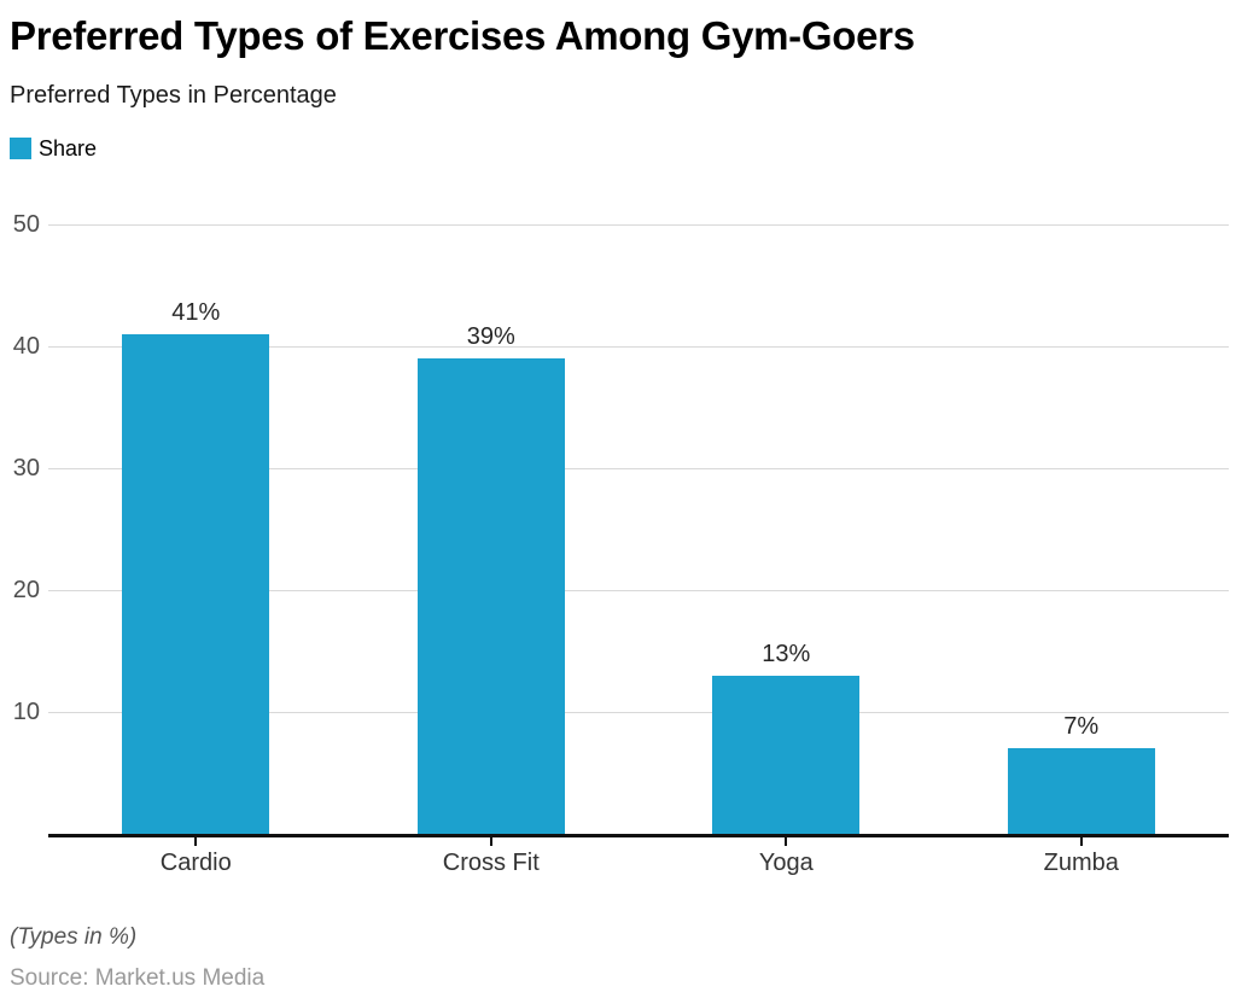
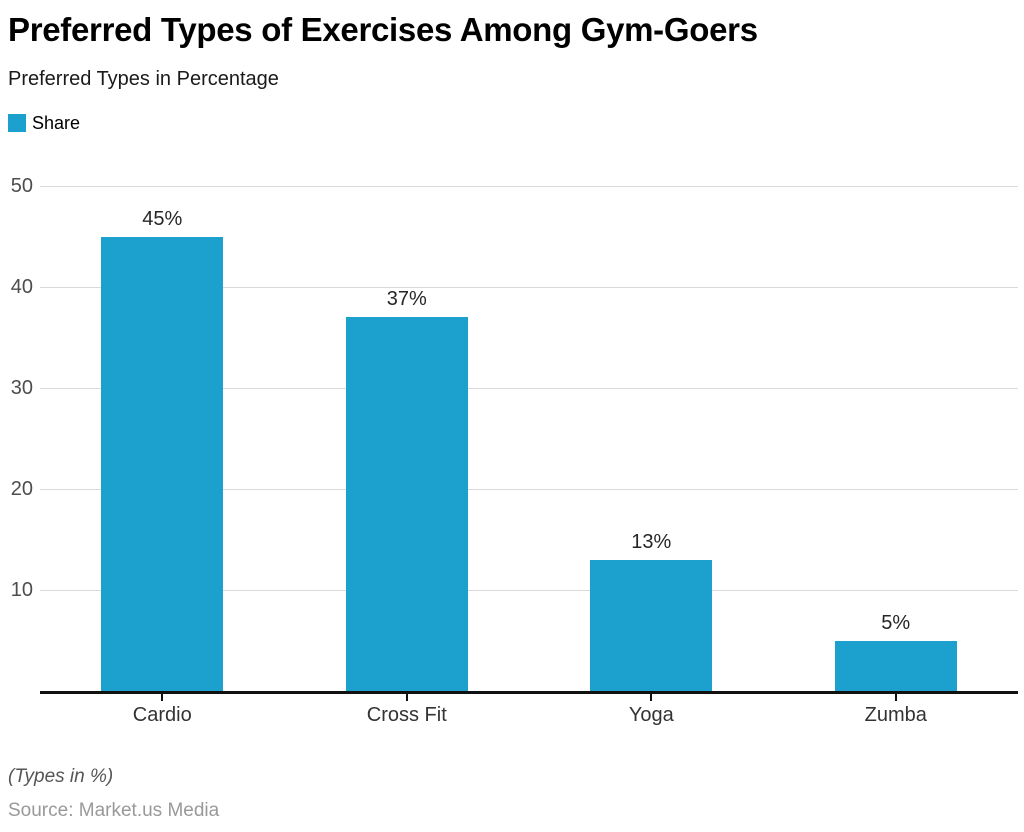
Cardio: 41% -> 45%
Cross Fit: 39% -> 37%
Zumba: 7% -> 5%
